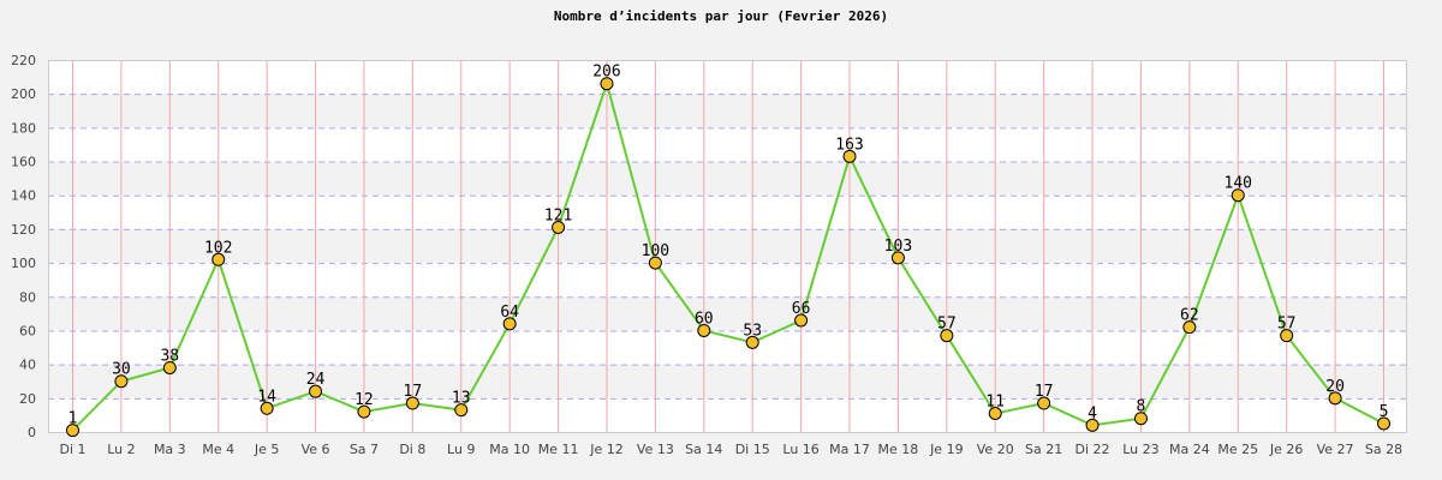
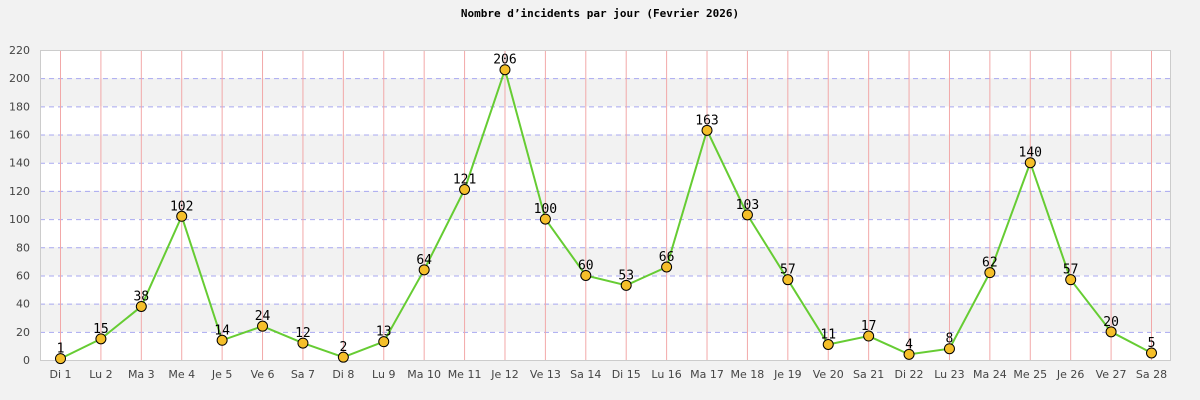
Lu 2: 30 -> 15
Di 8: 17 -> 2
